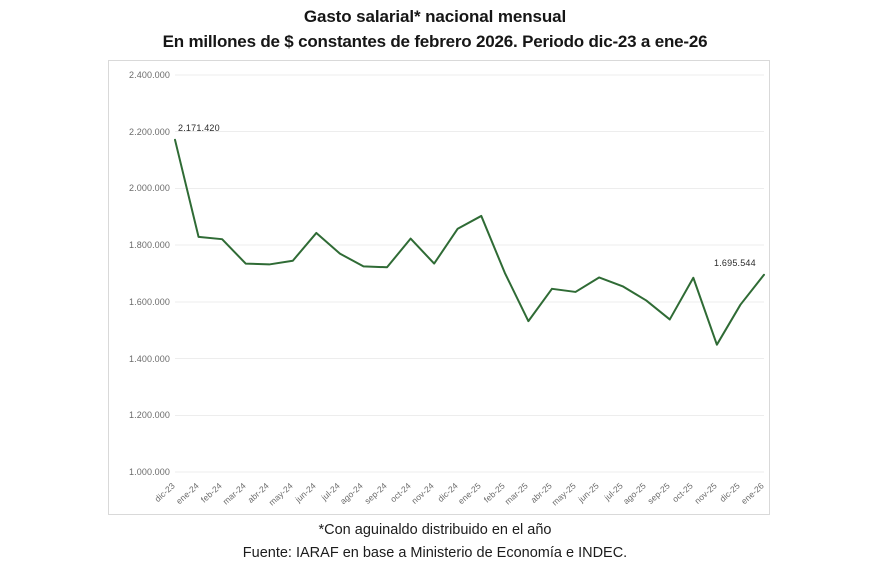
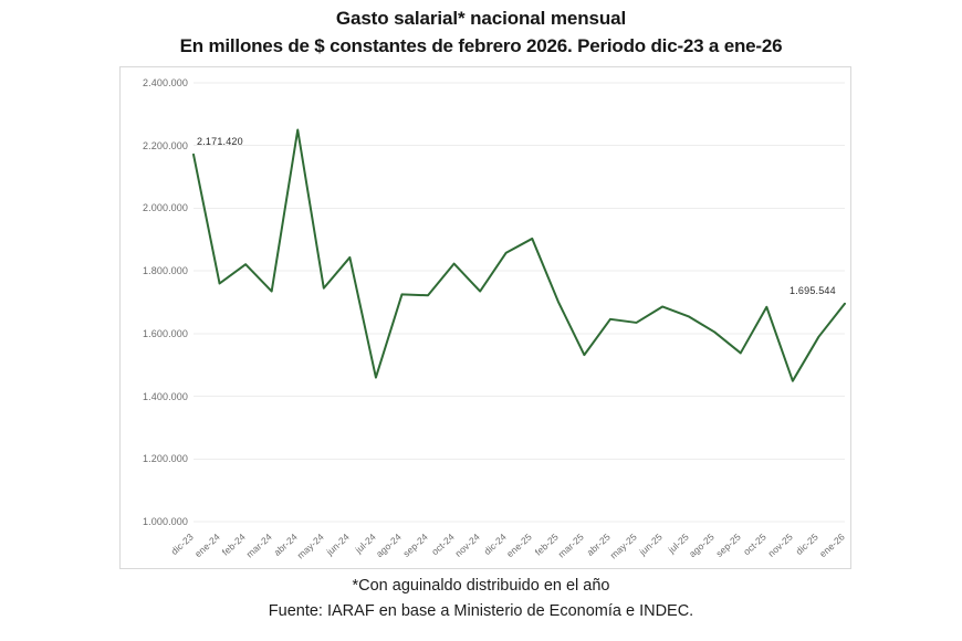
ene-24: 1830000 -> 1760000
abr-24: 1730000 -> 2250000
jul-24: 1770000 -> 1460000
